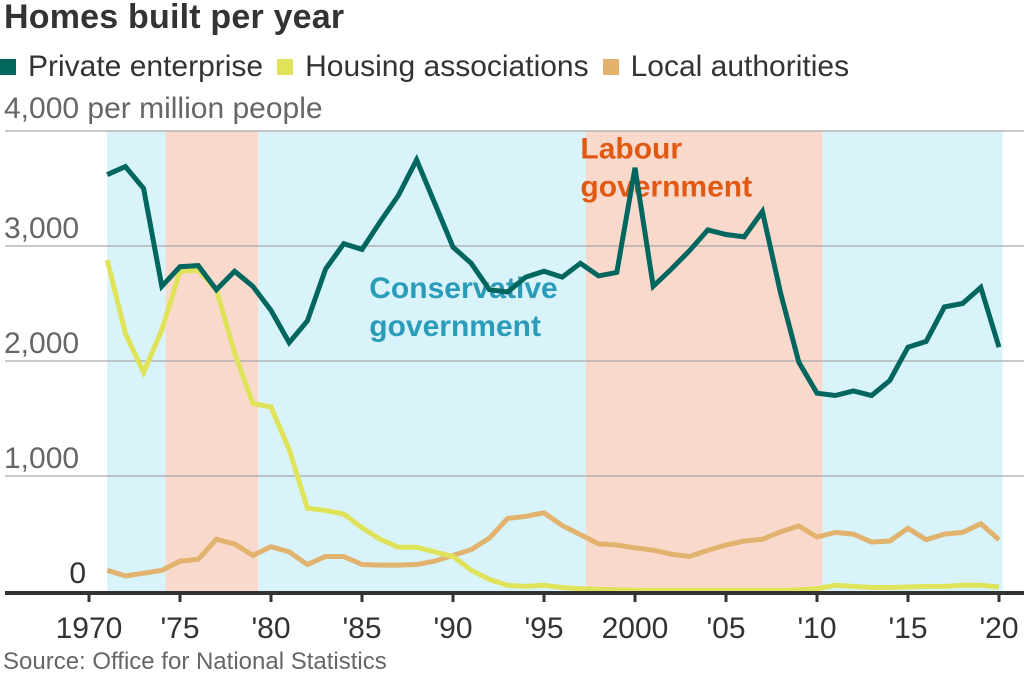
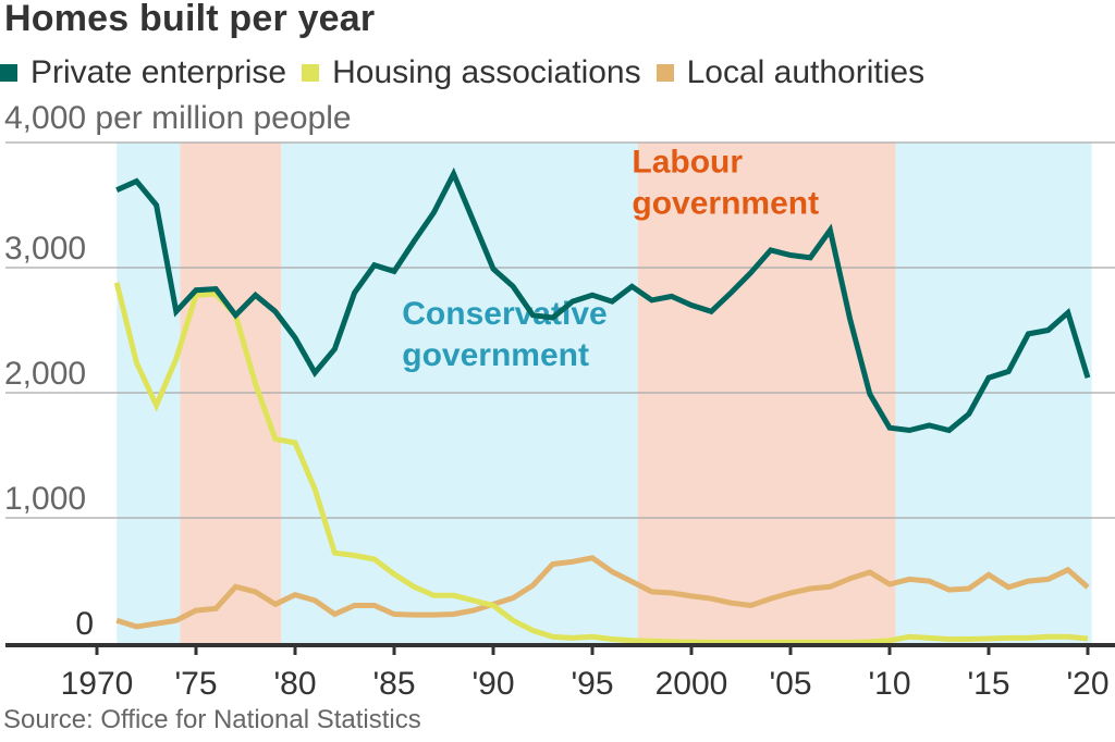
Private enterprise/2000: 3680 -> 2700
